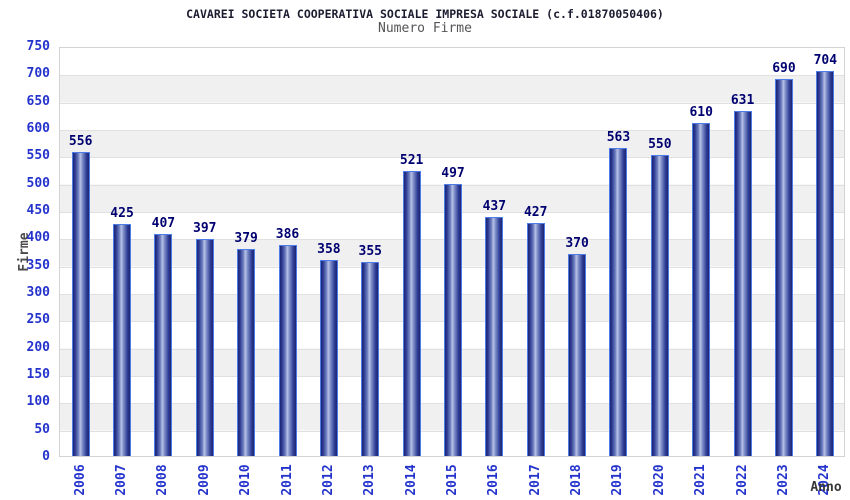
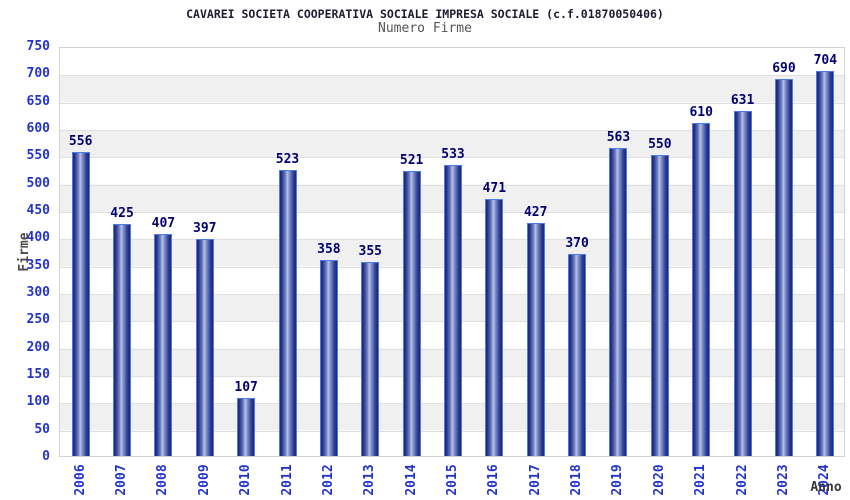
2010: 379 -> 107
2011: 386 -> 523
2015: 497 -> 533
2016: 437 -> 471
